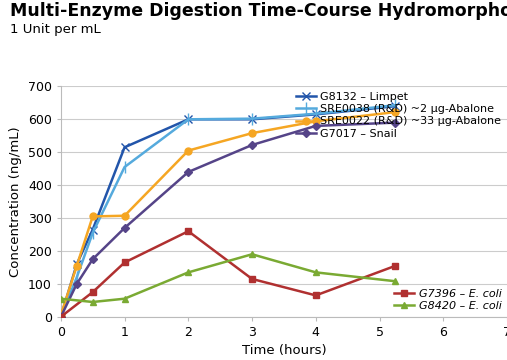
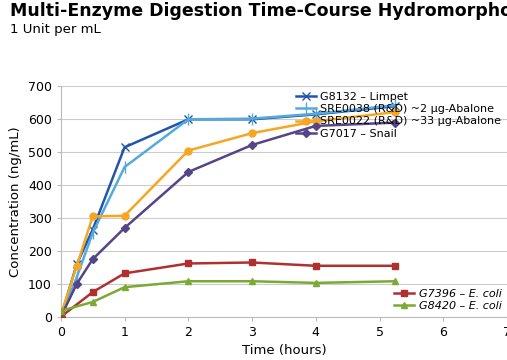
G8420 – E. coli/0: 55 -> 18
G7396 – E. coli/1: 165 -> 132
G8420 – E. coli/1: 55 -> 90
G7396 – E. coli/2: 260 -> 162
G8420 – E. coli/2: 135 -> 108
G7396 – E. coli/3: 115 -> 165
G8420 – E. coli/3: 190 -> 108
G7396 – E. coli/4: 65 -> 155
G8420 – E. coli/4: 135 -> 103
